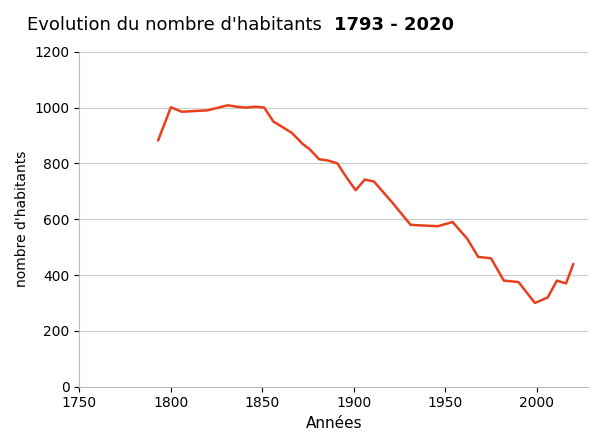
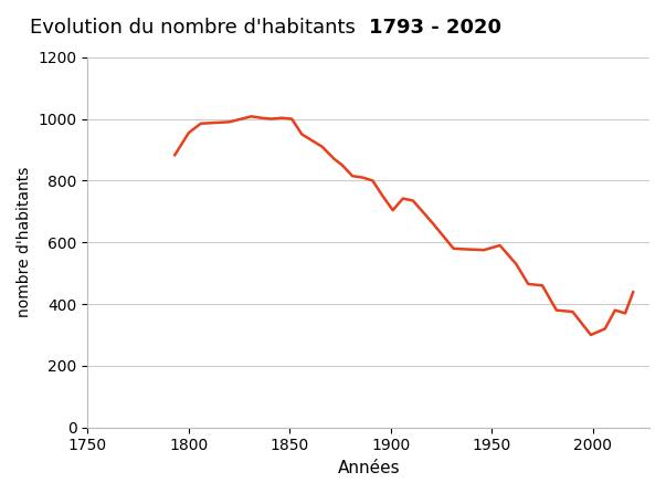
1800: 1001 -> 955
